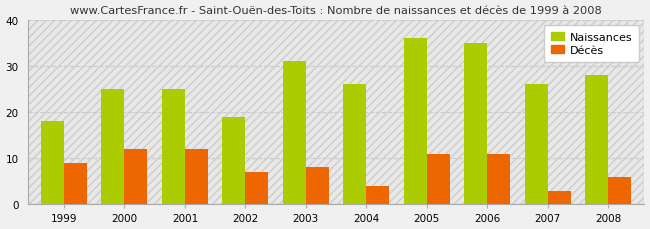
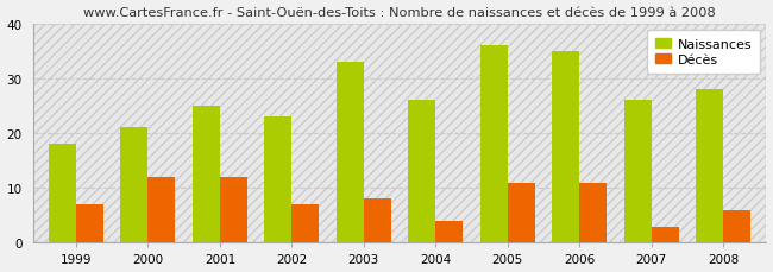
Décès/1999: 9 -> 7
Naissances/2000: 25 -> 21
Naissances/2002: 19 -> 23
Naissances/2003: 31 -> 33
